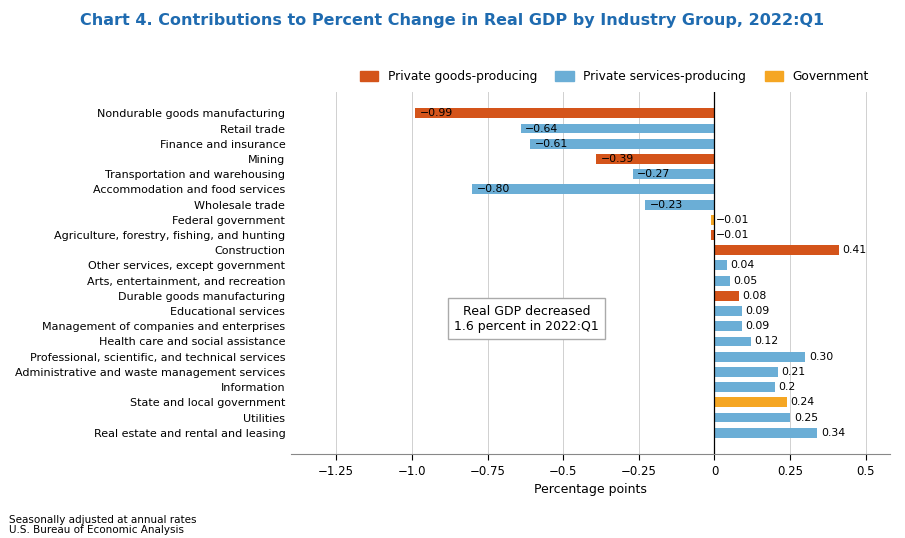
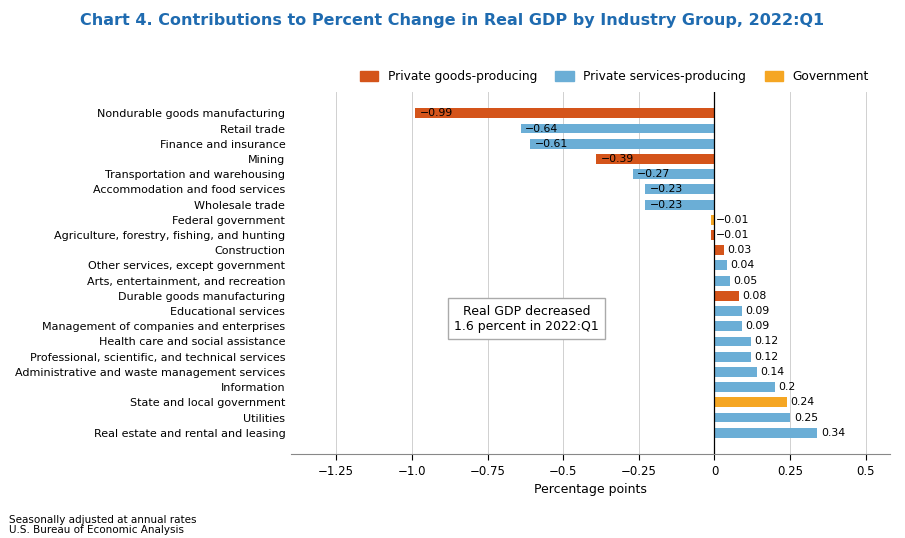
Accommodation and food services: −0.80 -> −0.23
Construction: 0.41 -> 0.03
Professional, scientific, and technical services: 0.30 -> 0.12
Administrative and waste management services: 0.21 -> 0.14
